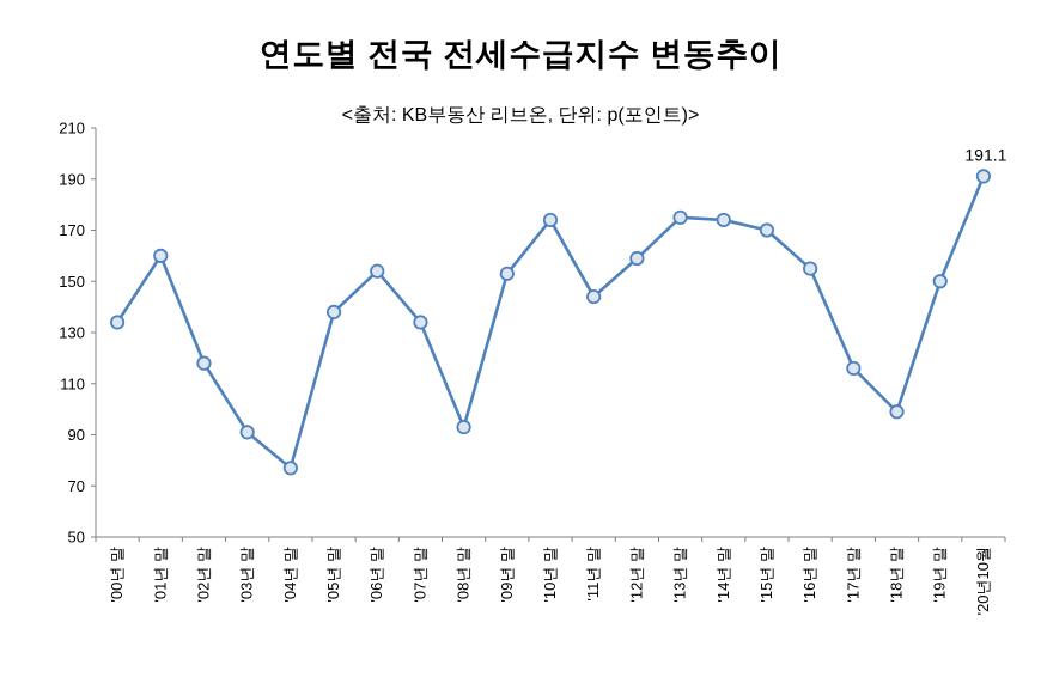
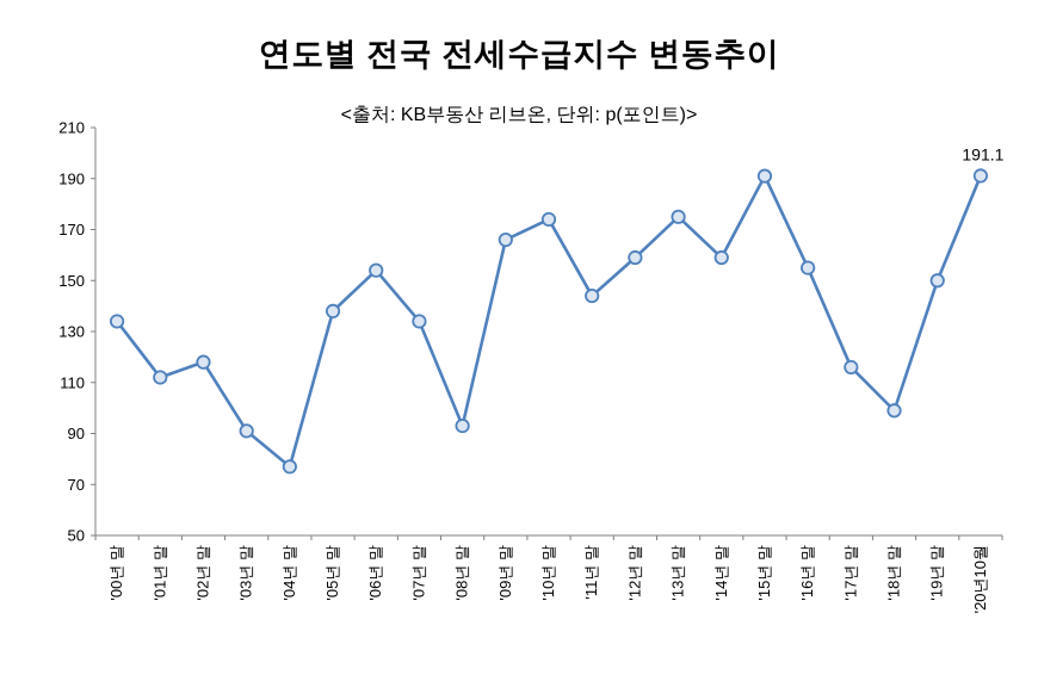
'01년 말: 160 -> 112
'09년 말: 153 -> 166
'14년 말: 174 -> 159
'15년 말: 170 -> 191
